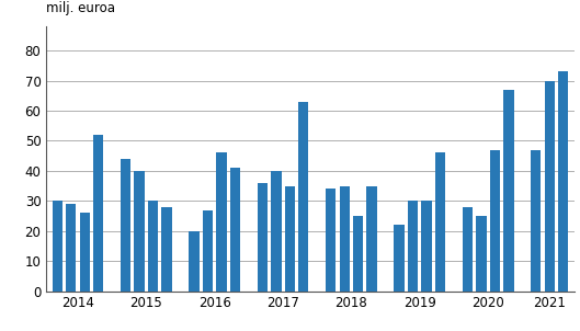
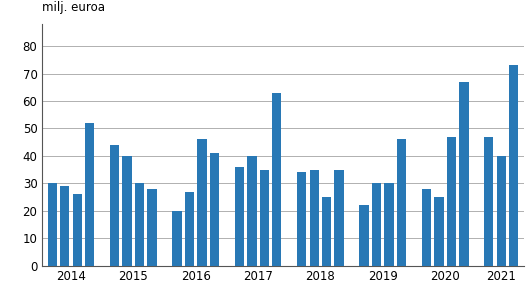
2021: 70 -> 40
